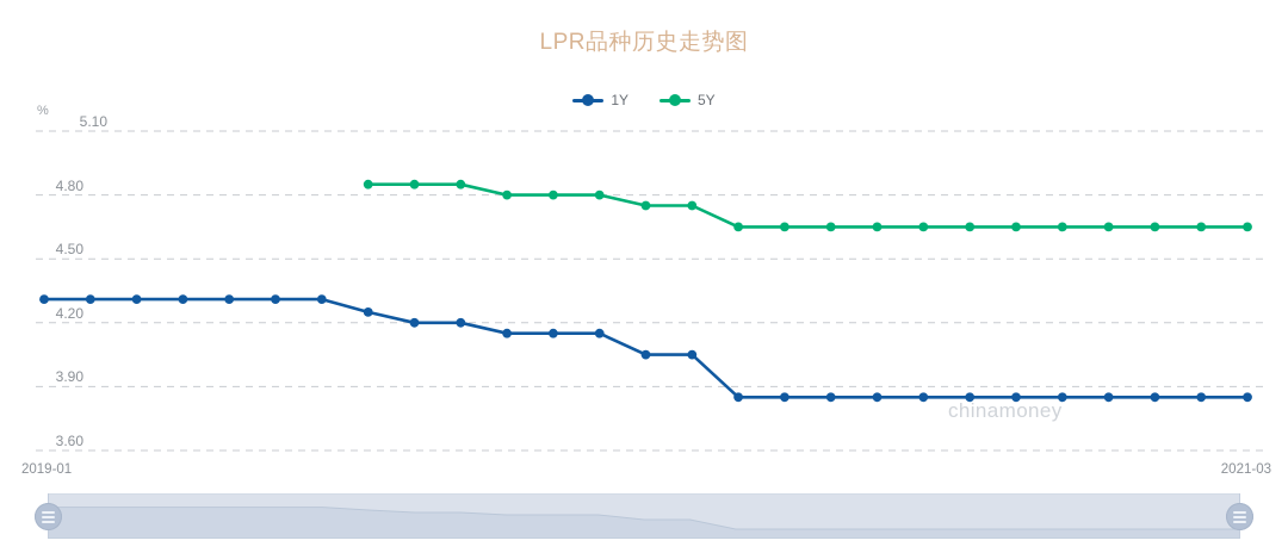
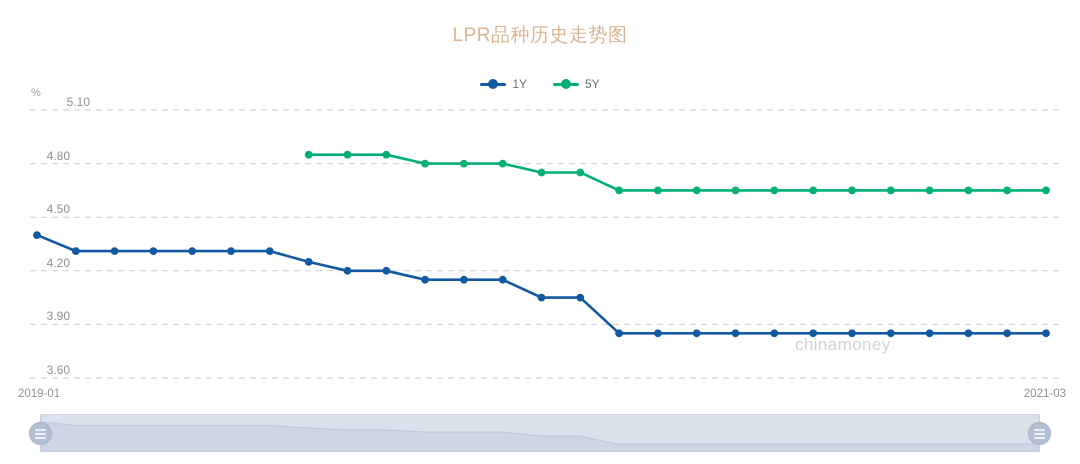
1Y/2019-01: 4.31 -> 4.40
